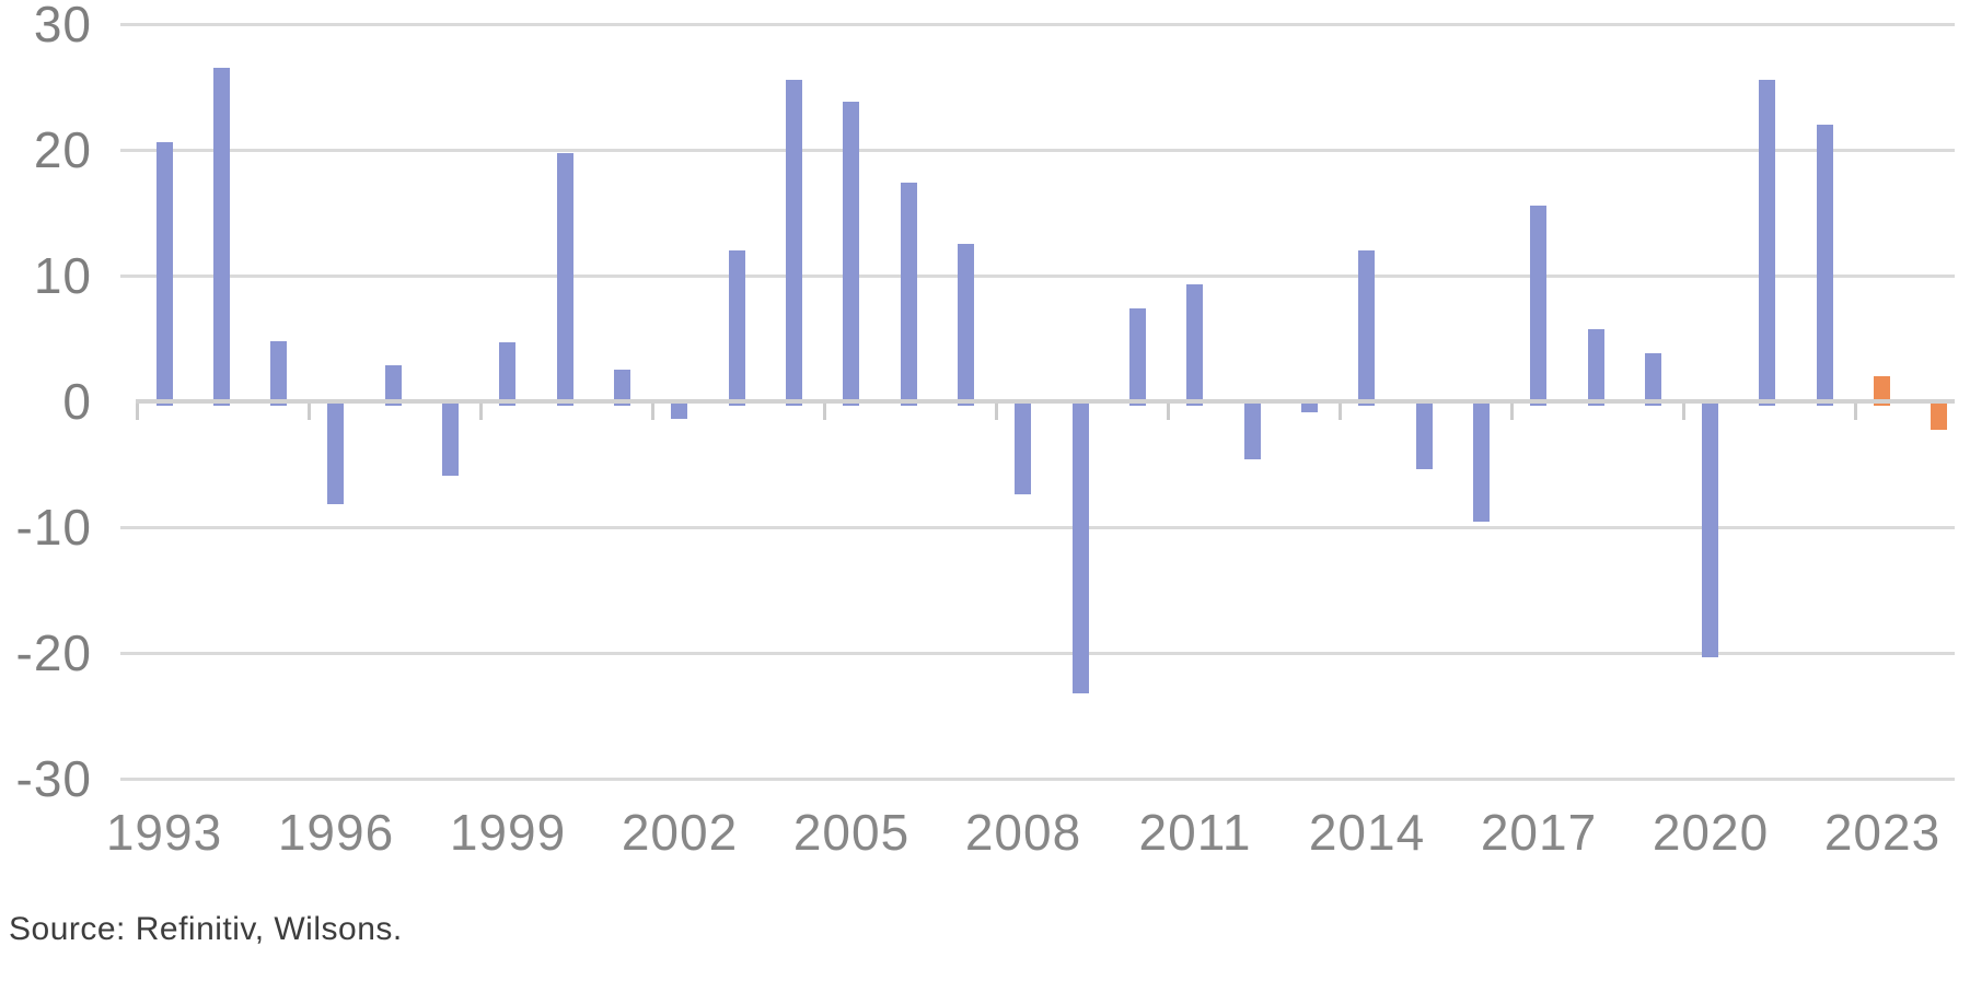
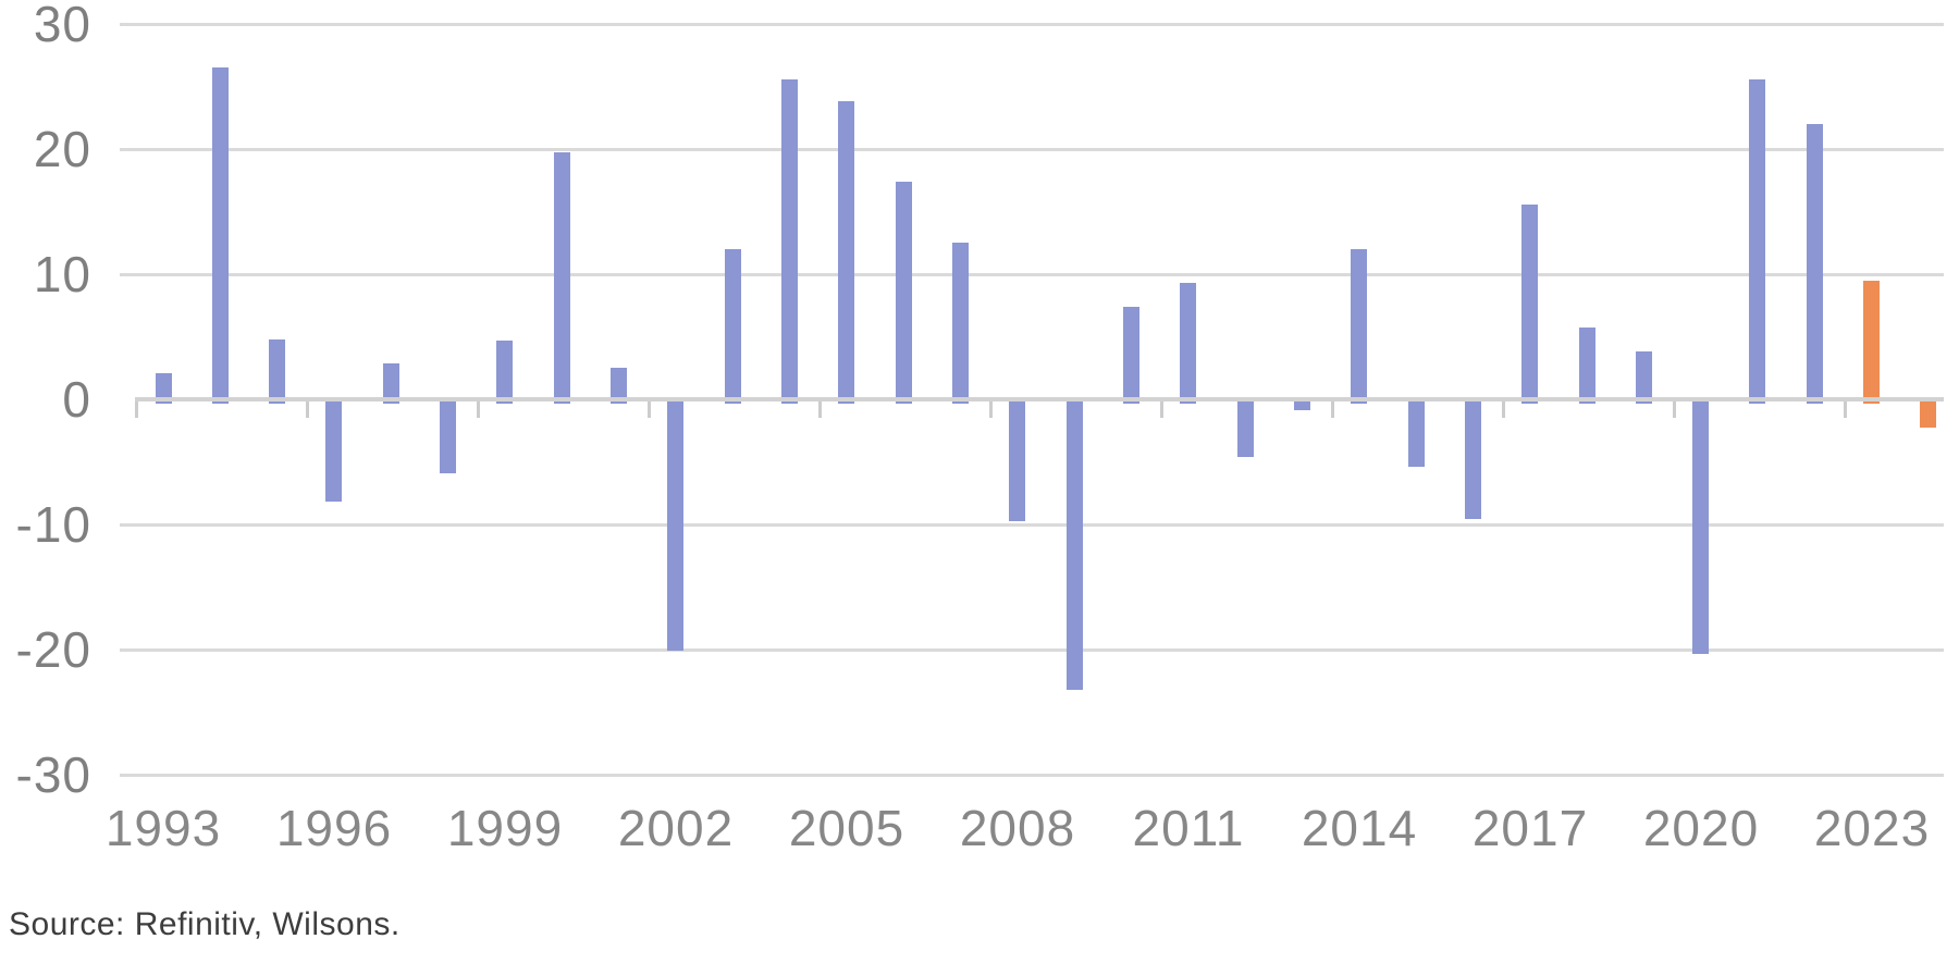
1993: 20.6 -> 2.1
2002: -1.2 -> -19.9
2008: -7.2 -> -9.6
2023: 2.0 -> 9.5
